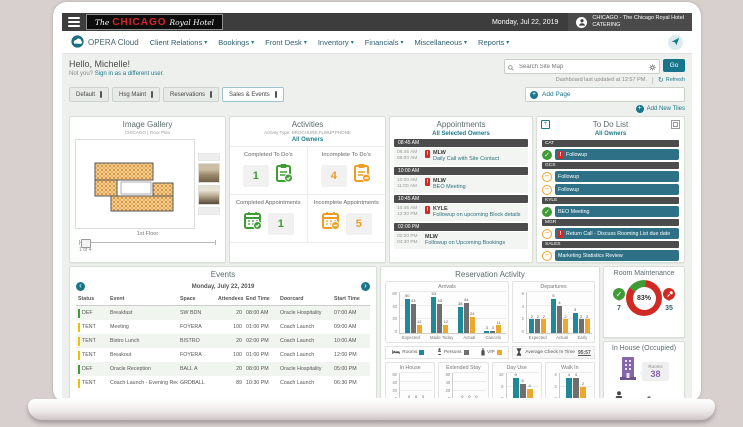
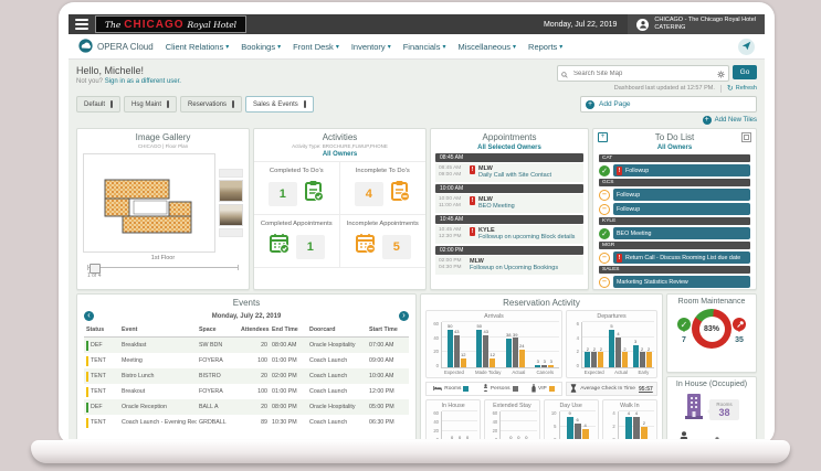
Arrivals/Rooms/Made Today: 53 -> 50
Arrivals/Persons/Actual: 44 -> 39
Arrivals/VIP/Cancels: 11 -> 3
